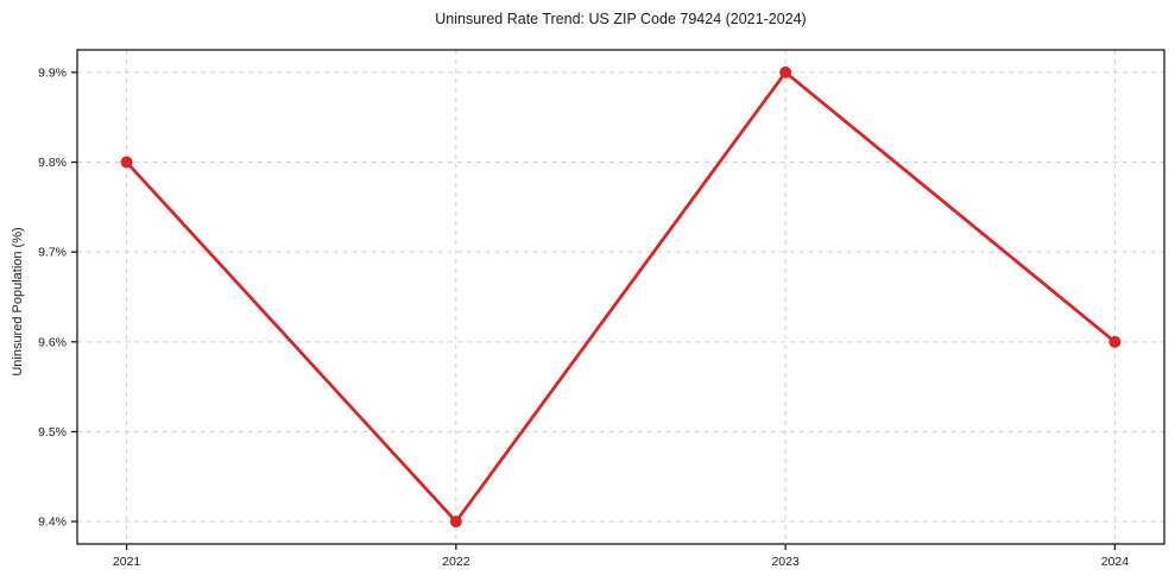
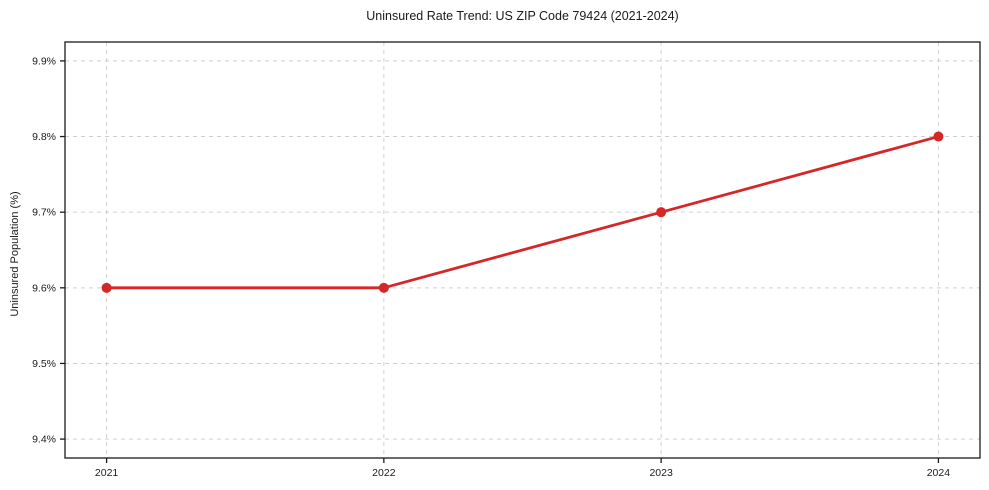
2021: 9.8% -> 9.6%
2022: 9.4% -> 9.6%
2023: 9.9% -> 9.7%
2024: 9.6% -> 9.8%
